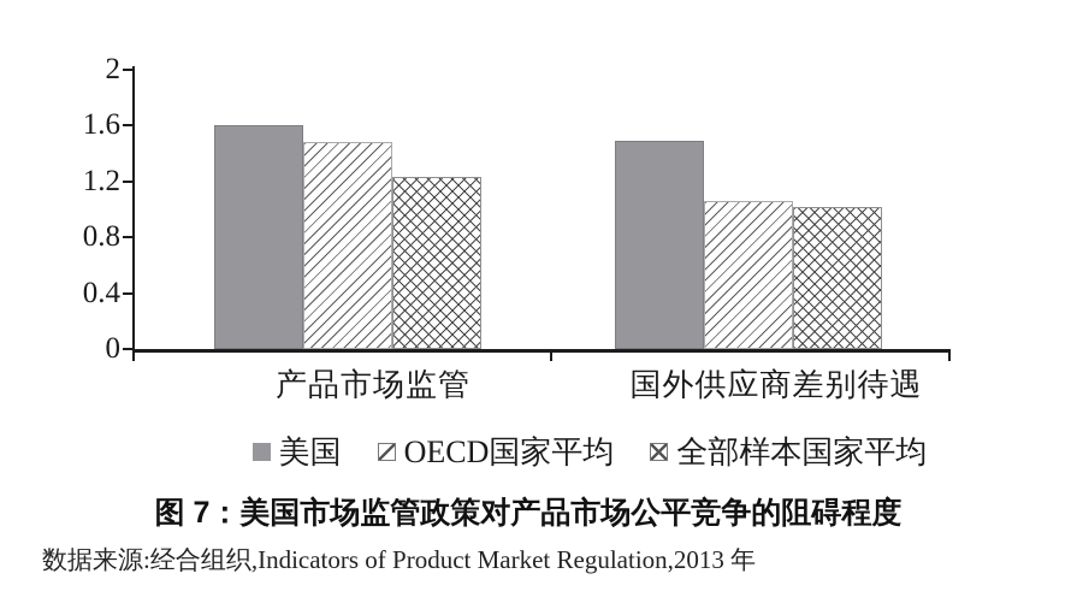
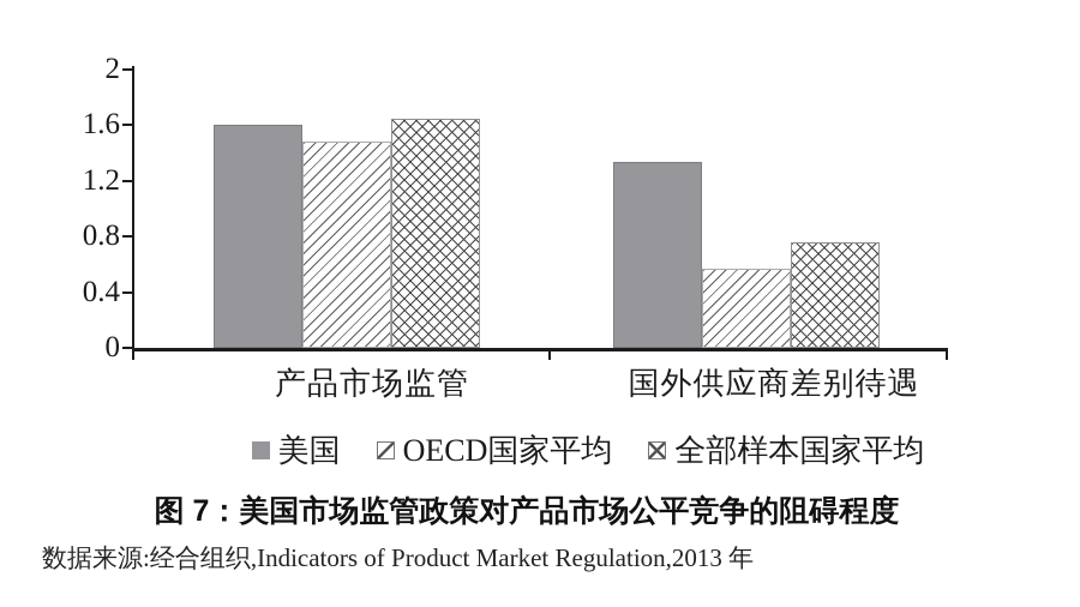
全部样本国家平均/产品市场监管: 1.23 -> 1.65
美国/国外供应商差别待遇: 1.49 -> 1.34
OECD国家平均/国外供应商差别待遇: 1.06 -> 0.57
全部样本国家平均/国外供应商差别待遇: 1.02 -> 0.76
